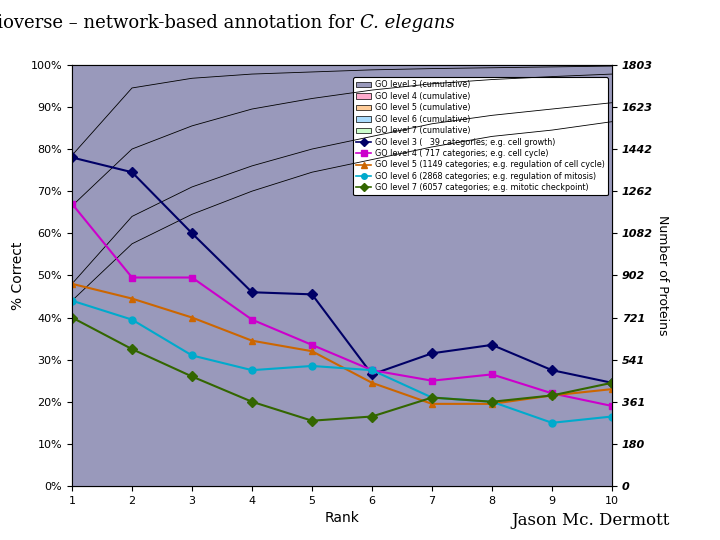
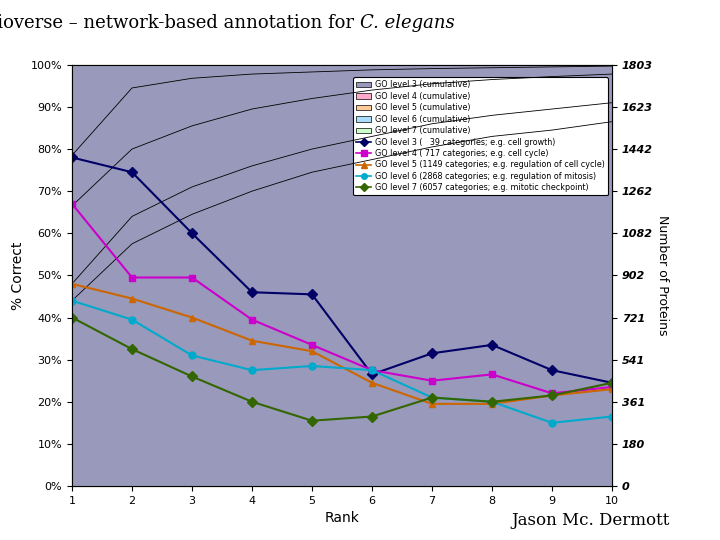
GO level 4 ( 717 categories; e.g. cell cycle)/10: 19.0% -> 23.5%
